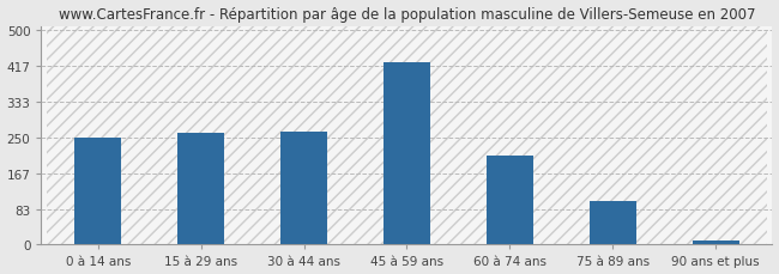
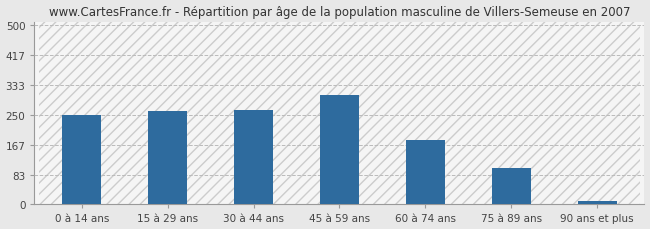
45 à 59 ans: 426 -> 305
60 à 74 ans: 208 -> 180
